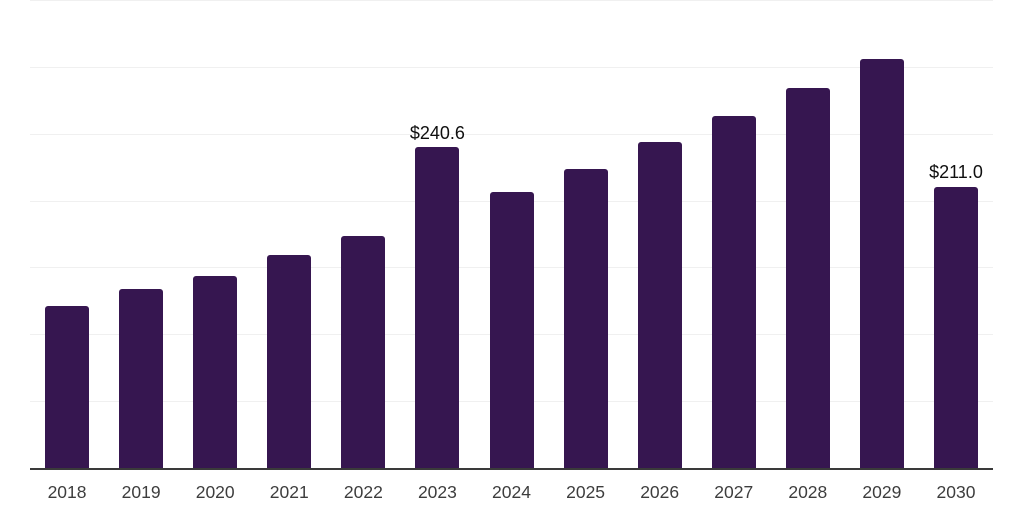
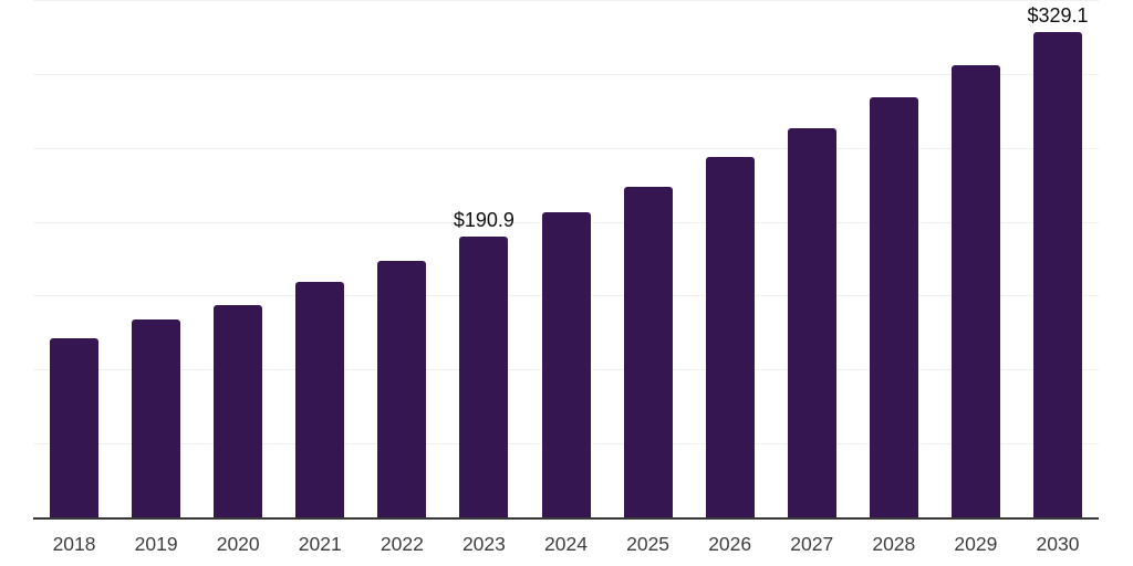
2023: $240.6 -> $190.9
2030: $211.0 -> $329.1
